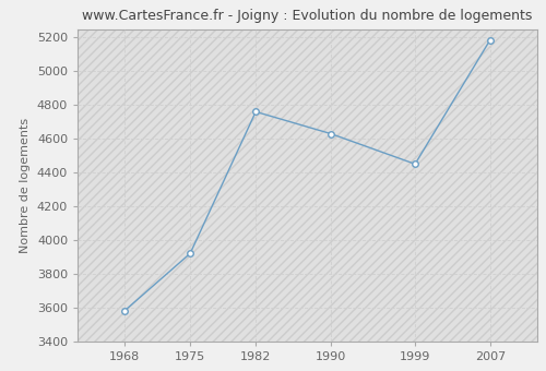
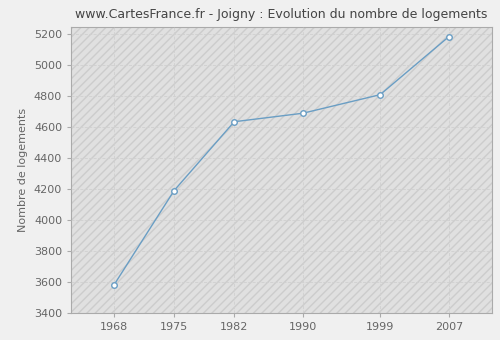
1975: 3920 -> 4190
1982: 4760 -> 4640
1990: 4630 -> 4690
1999: 4450 -> 4810
